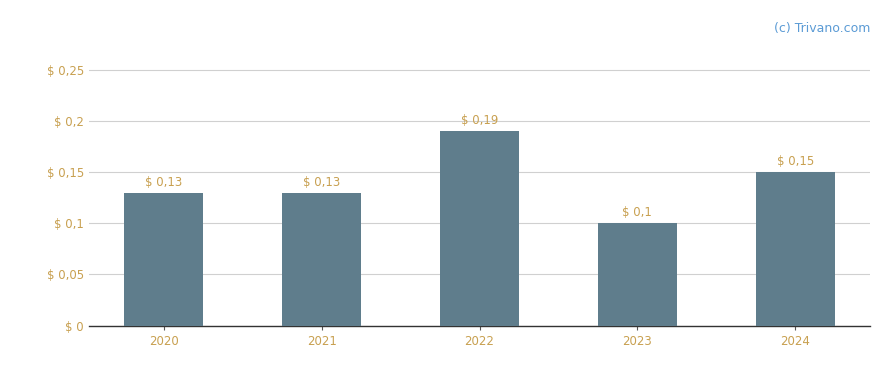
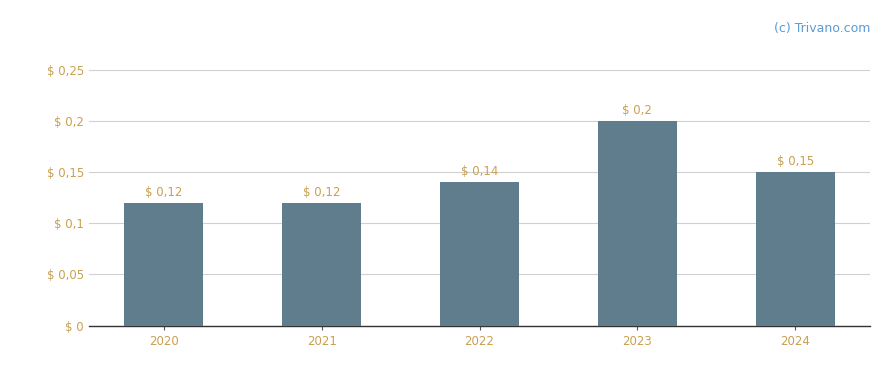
2020: 0,13 -> 0,12
2021: 0,13 -> 0,12
2022: 0,19 -> 0,14
2023: 0,1 -> 0,2
